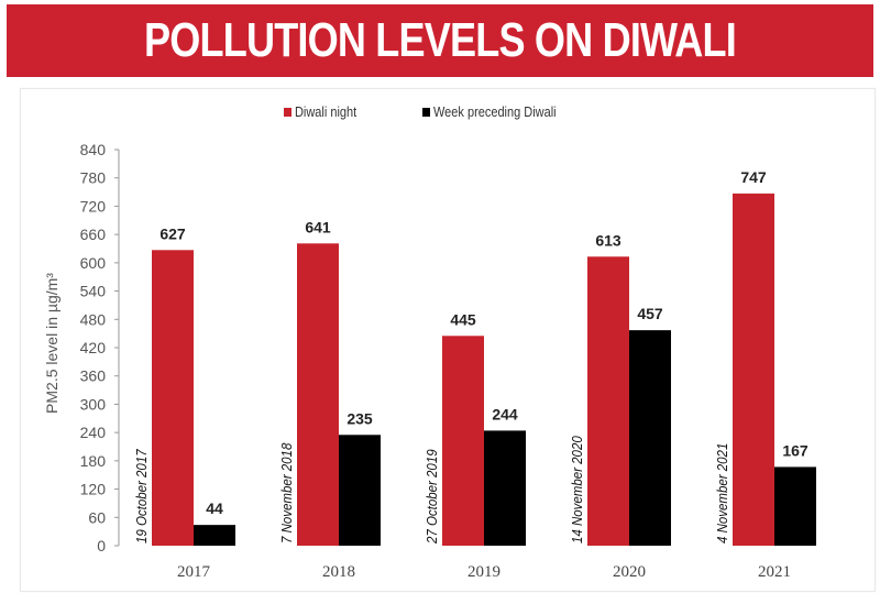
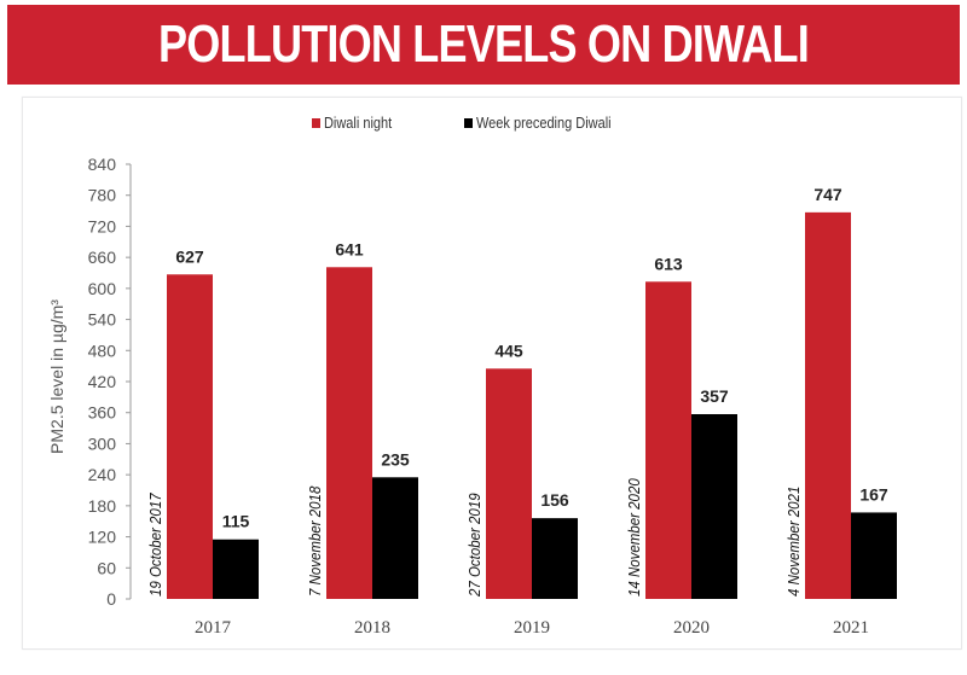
Week preceding Diwali/2017: 44 -> 115
Week preceding Diwali/2019: 244 -> 156
Week preceding Diwali/2020: 457 -> 357
